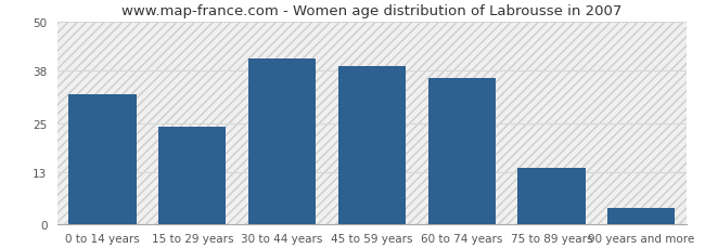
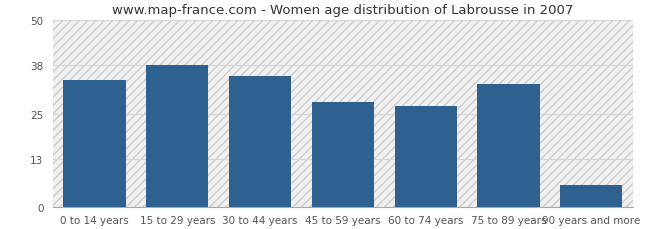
0 to 14 years: 32 -> 34
15 to 29 years: 24 -> 38
30 to 44 years: 41 -> 35
45 to 59 years: 39 -> 28
60 to 74 years: 36 -> 27
75 to 89 years: 14 -> 33
90 years and more: 4 -> 6
